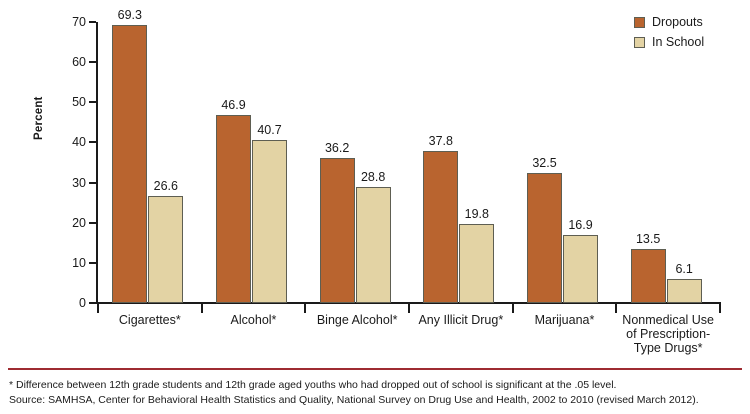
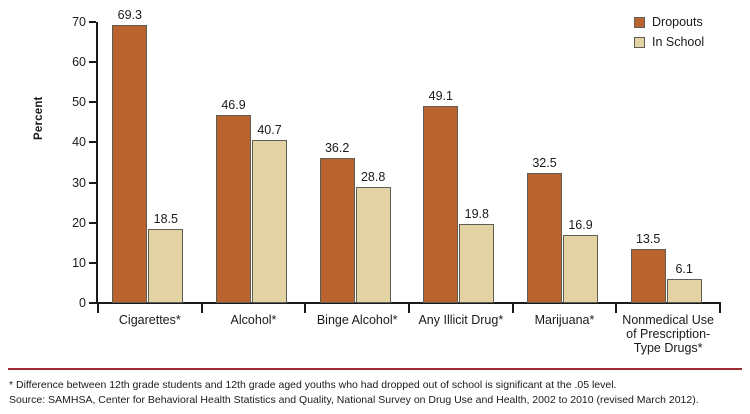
In School/Cigarettes*: 26.6 -> 18.5
Dropouts/Any Illicit Drug*: 37.8 -> 49.1
